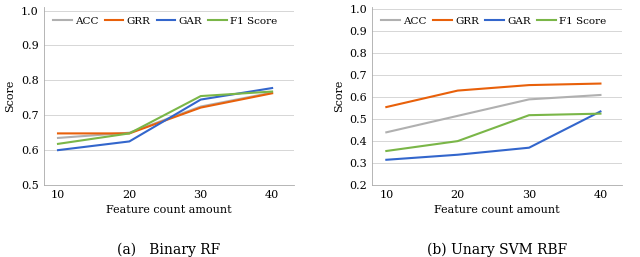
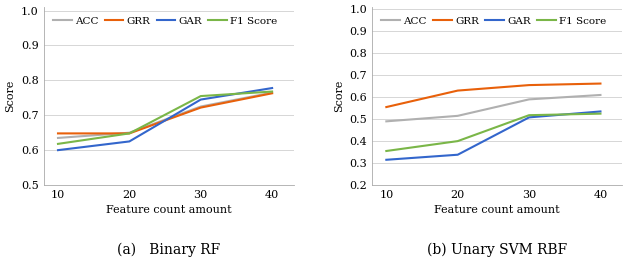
(b) Unary SVM RBF/ACC/10: 0.440 -> 0.490
(b) Unary SVM RBF/GAR/30: 0.370 -> 0.508
